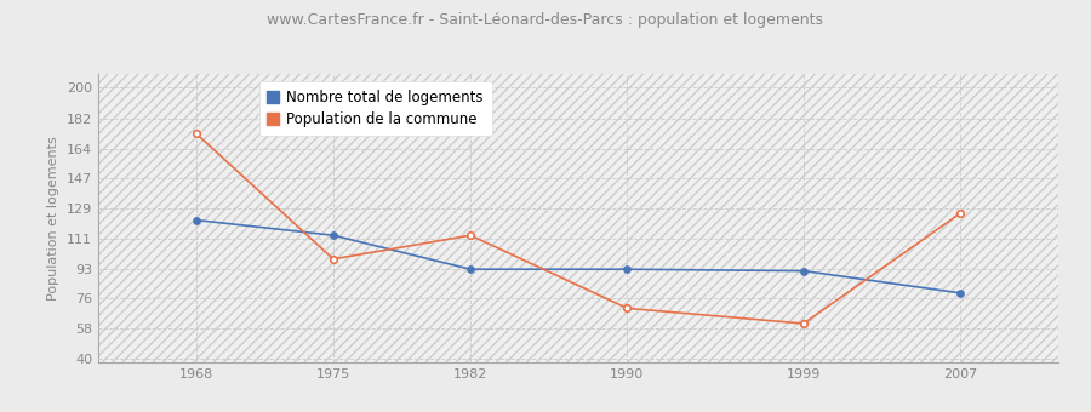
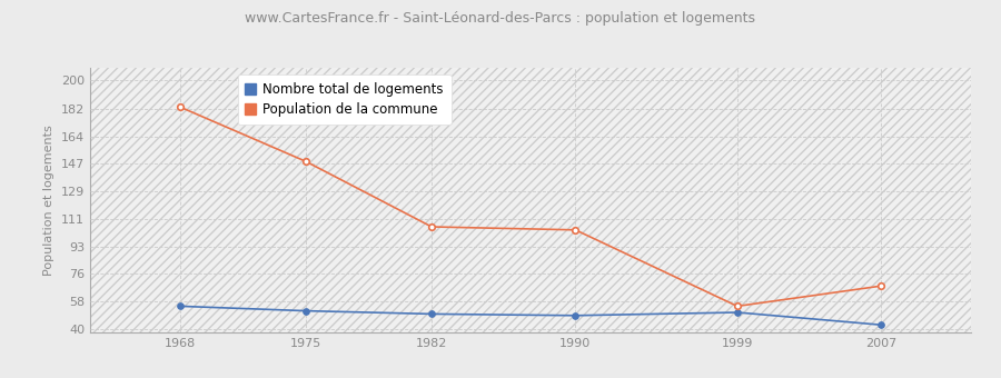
Nombre total de logements/1968: 122 -> 55
Population de la commune/1968: 173 -> 183
Nombre total de logements/1975: 113 -> 52
Population de la commune/1975: 99 -> 148
Nombre total de logements/1982: 93 -> 50
Population de la commune/1982: 113 -> 106
Nombre total de logements/1990: 93 -> 49
Population de la commune/1990: 70 -> 104
Nombre total de logements/1999: 92 -> 51
Population de la commune/1999: 61 -> 55
Nombre total de logements/2007: 79 -> 43
Population de la commune/2007: 126 -> 68
